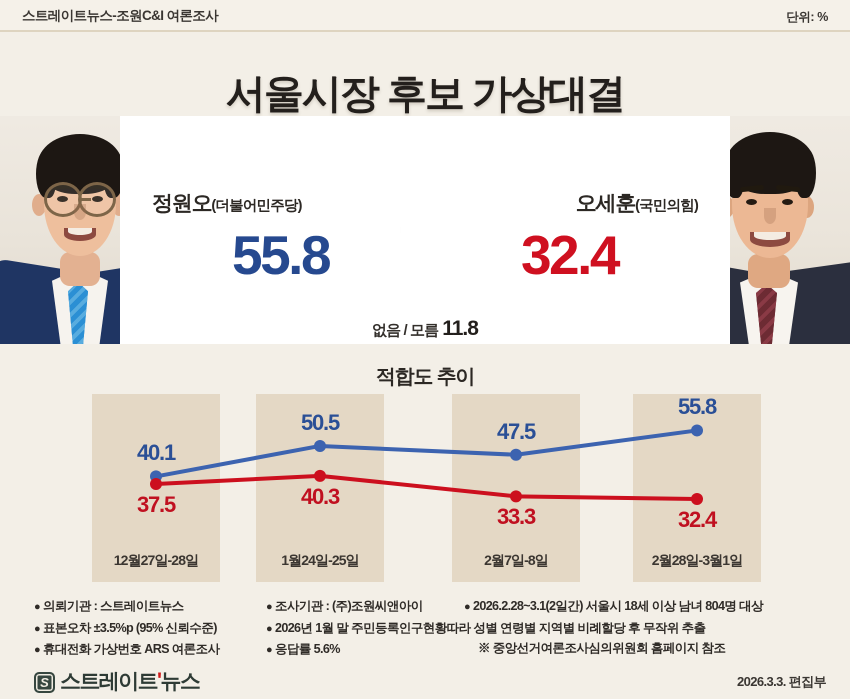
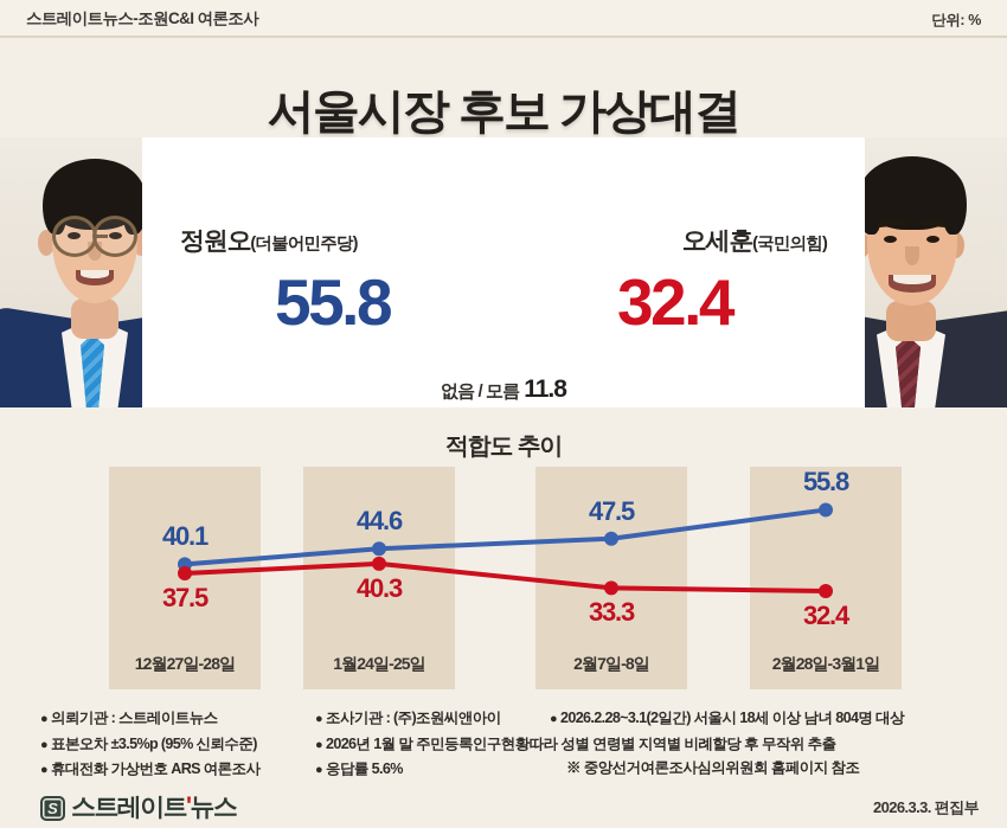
정원오/1월24일-25일: 50.5 -> 44.6
